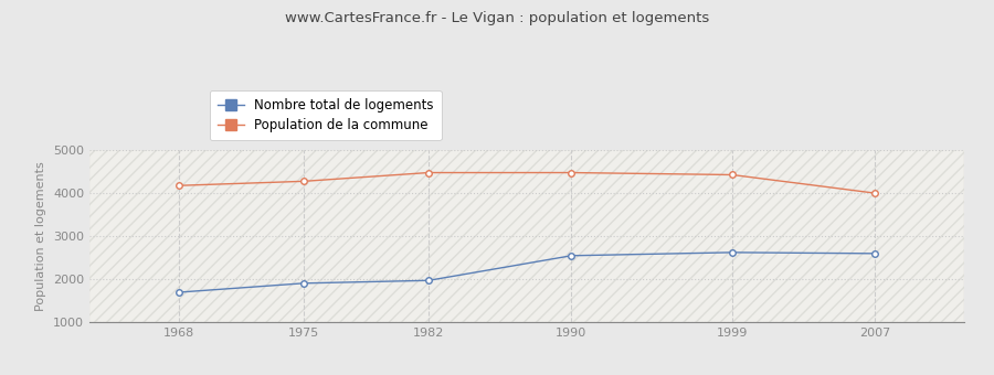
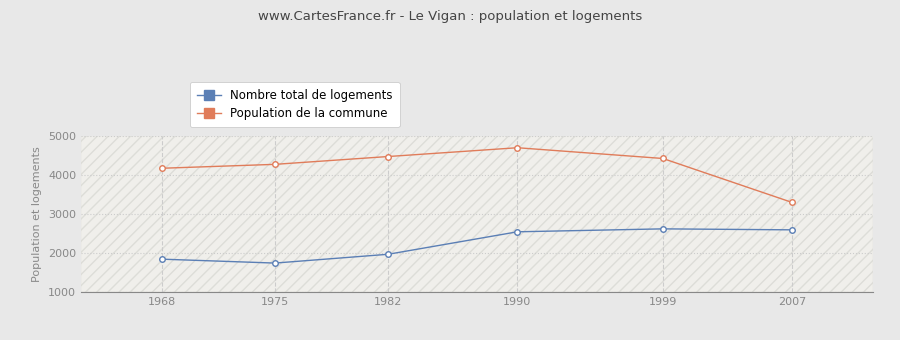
Nombre total de logements/1968: 1700 -> 1850
Nombre total de logements/1975: 1910 -> 1750
Population de la commune/1990: 4480 -> 4700
Population de la commune/2007: 4000 -> 3300
